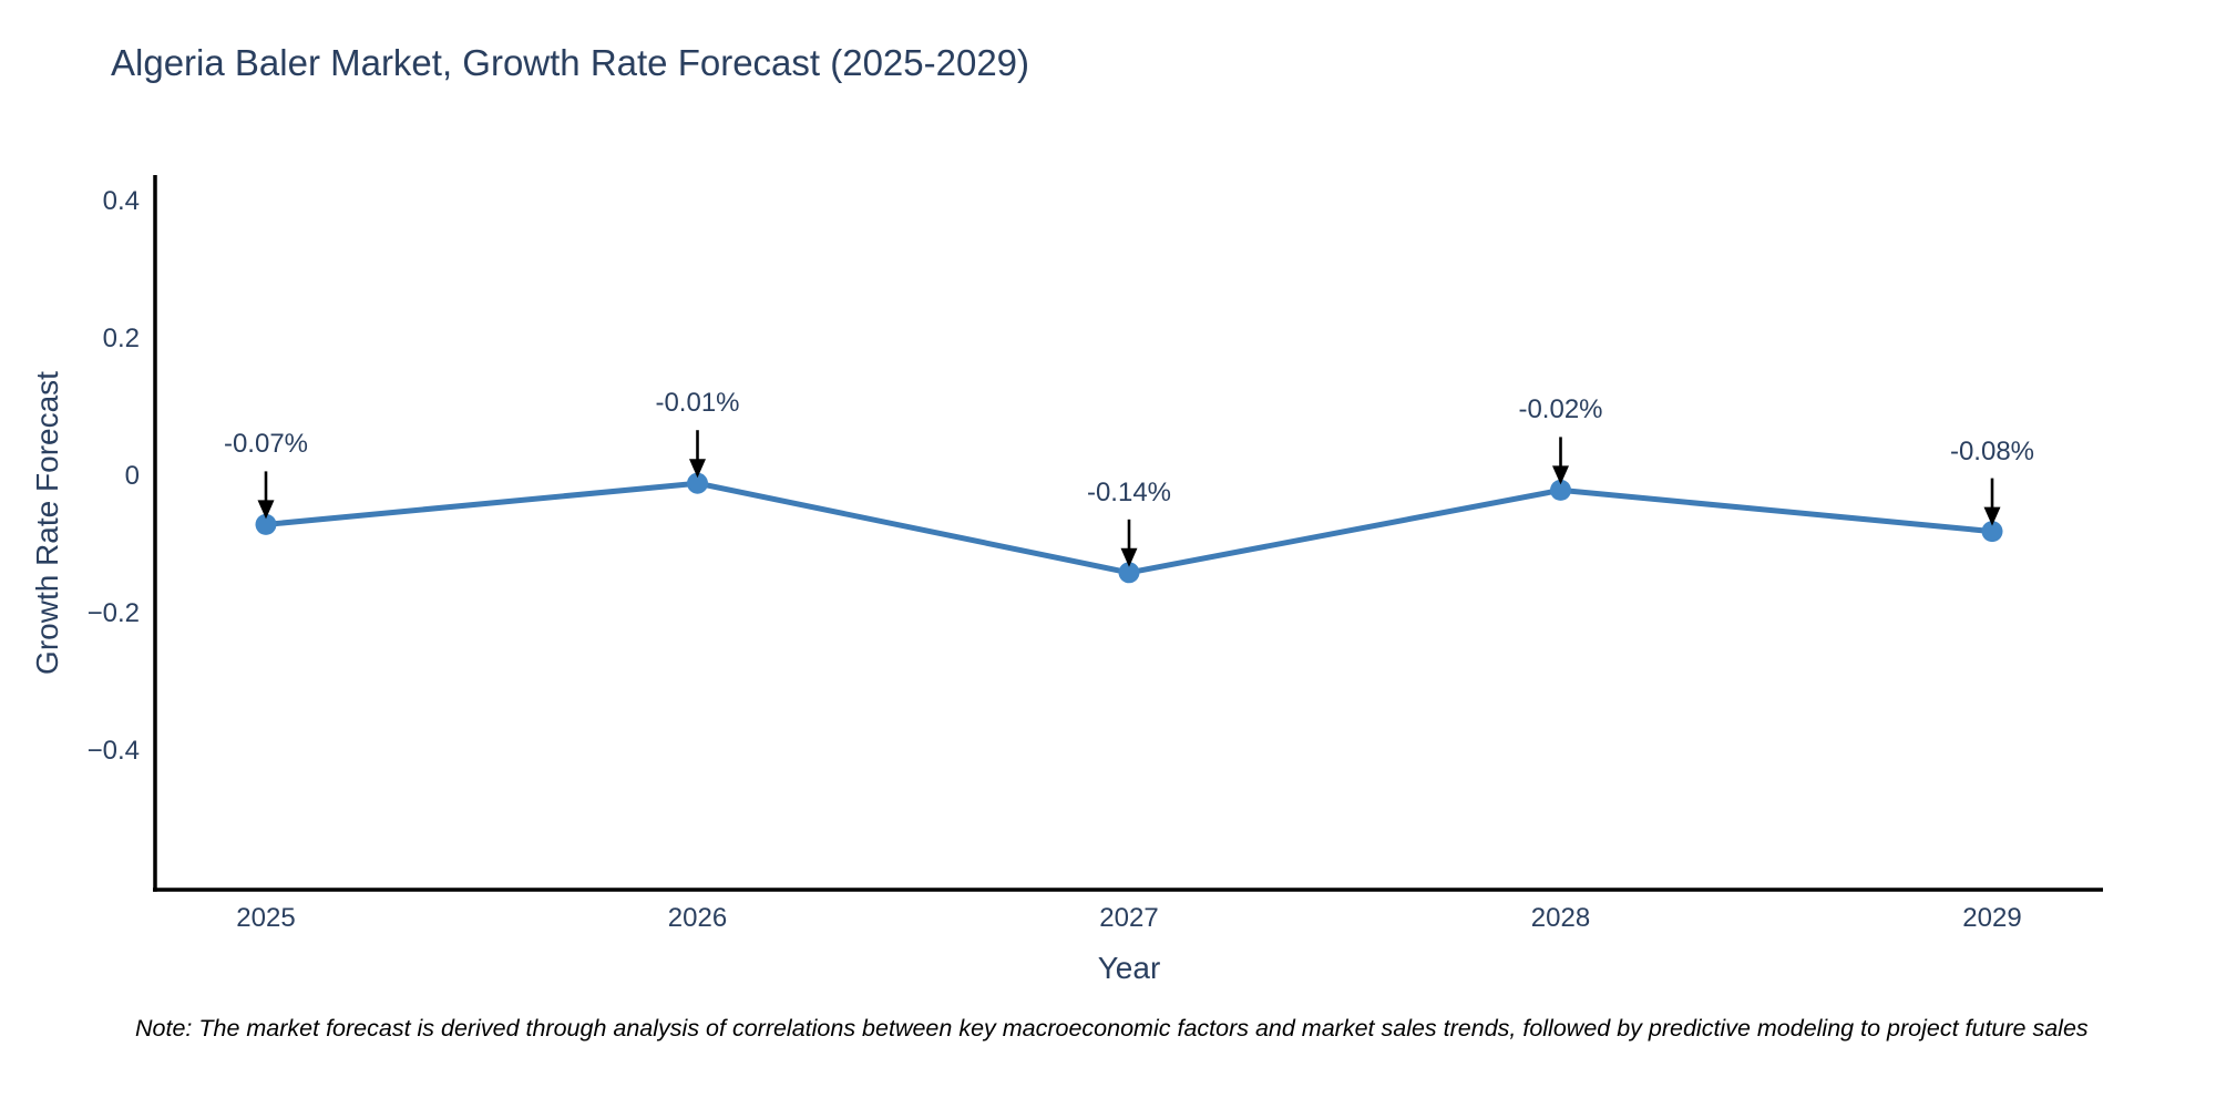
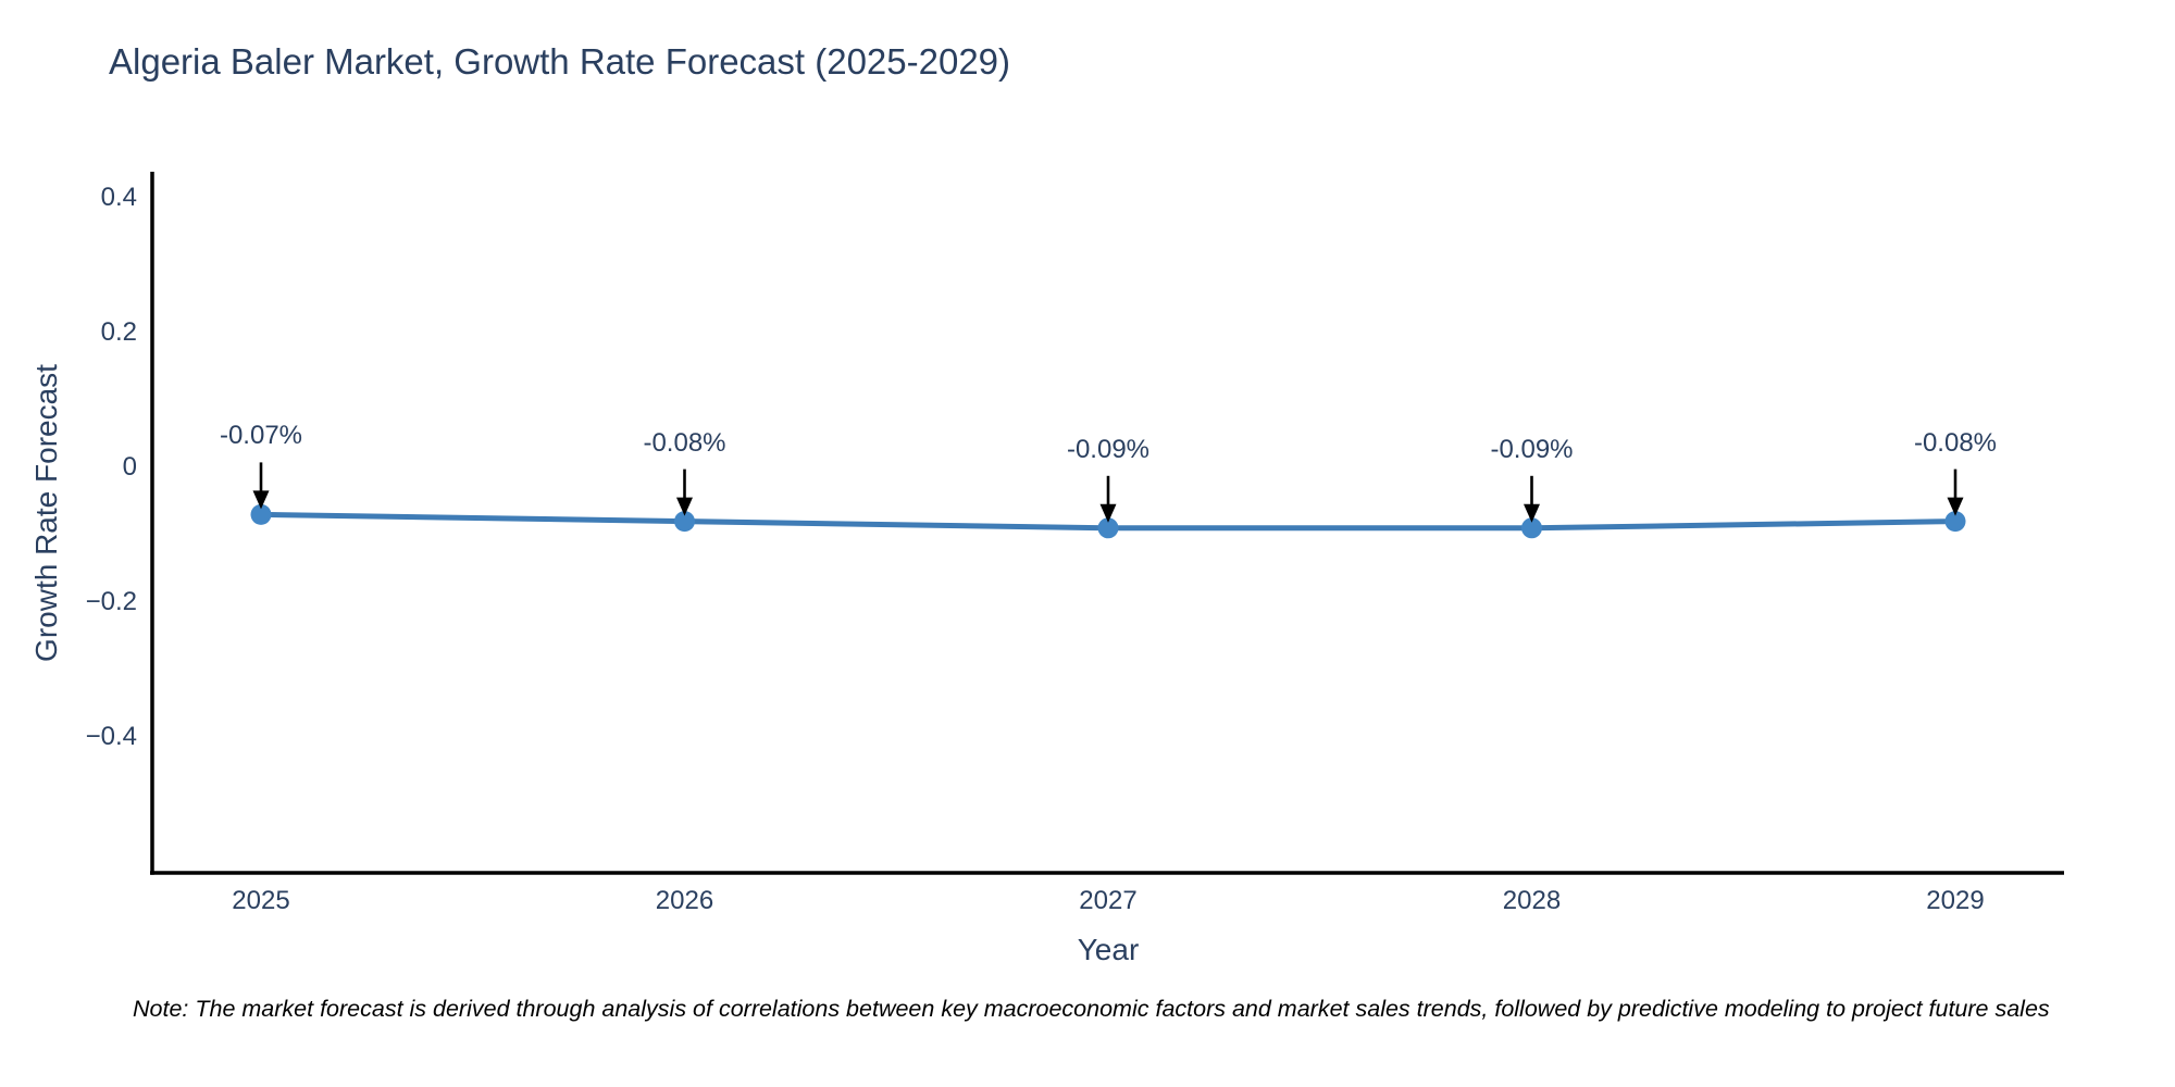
2026: -0.01% -> -0.08%
2027: -0.14% -> -0.09%
2028: -0.02% -> -0.09%
